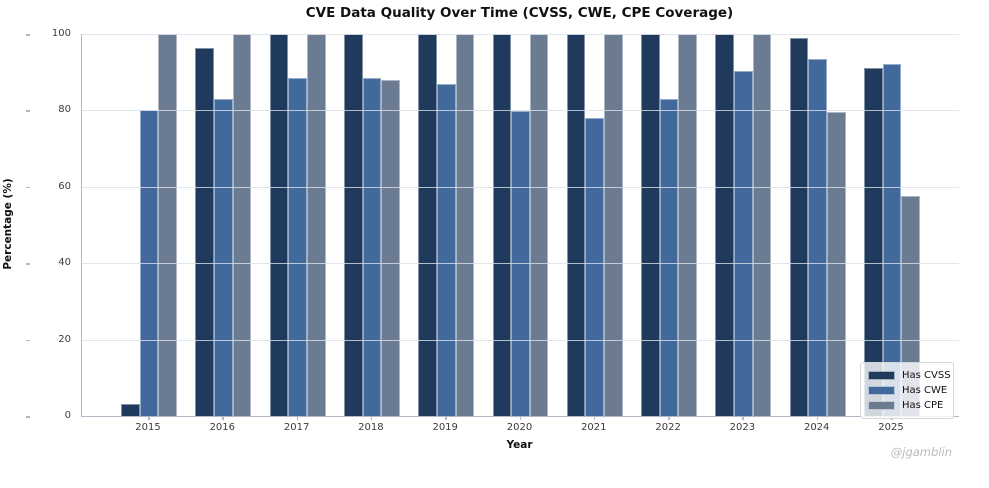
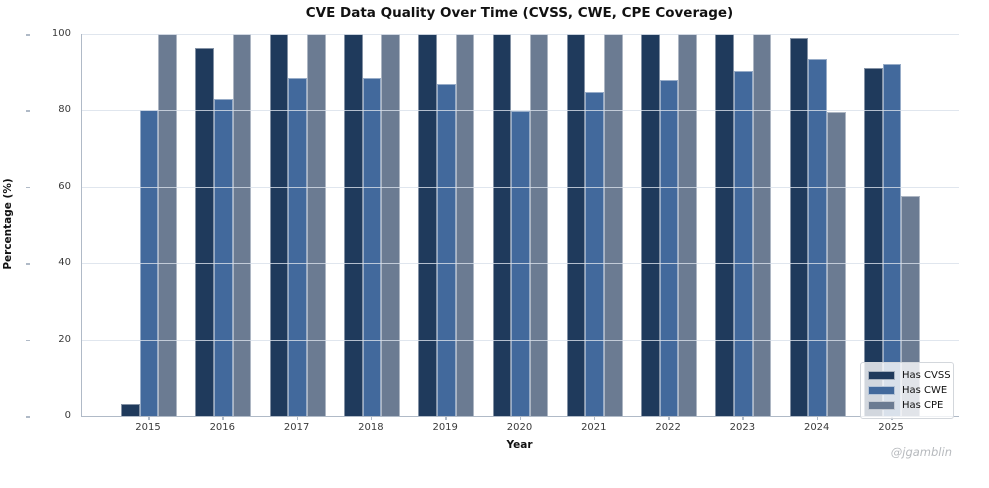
Has CPE/2018: 88 -> 100
Has CWE/2021: 78 -> 85
Has CWE/2022: 83 -> 88
